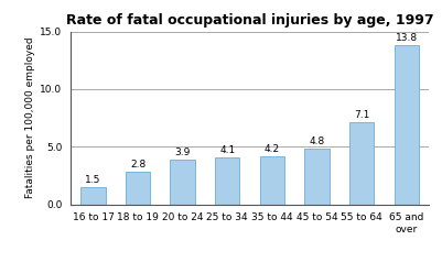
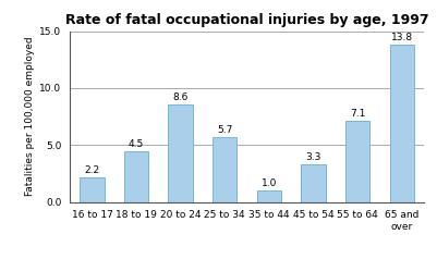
16 to 17: 1.5 -> 2.2
18 to 19: 2.8 -> 4.5
20 to 24: 3.9 -> 8.6
25 to 34: 4.1 -> 5.7
35 to 44: 4.2 -> 1.0
45 to 54: 4.8 -> 3.3
